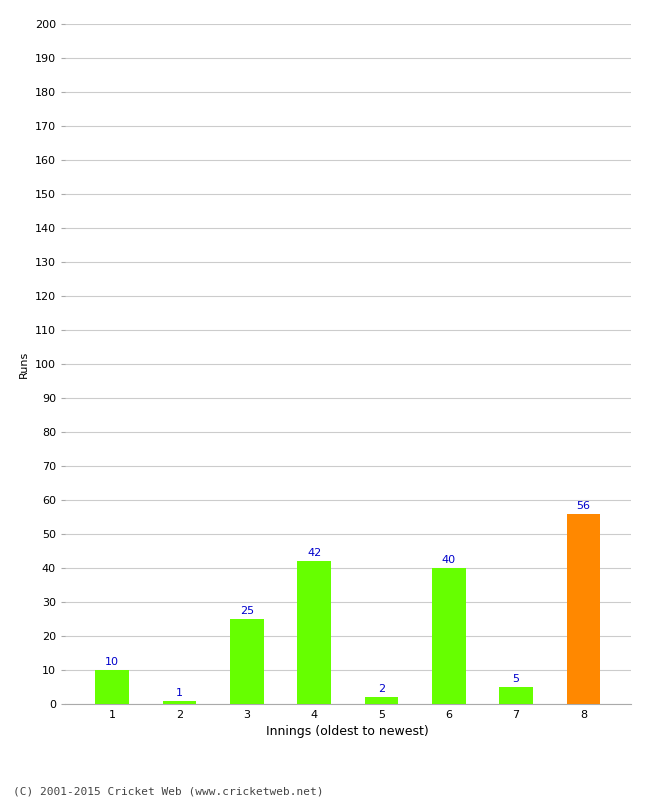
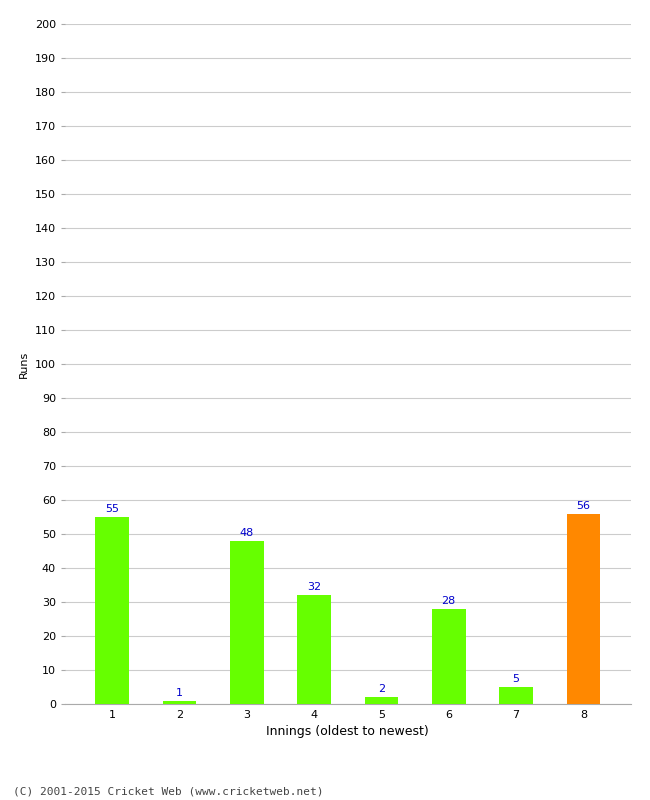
1: 10 -> 55
3: 25 -> 48
4: 42 -> 32
6: 40 -> 28
